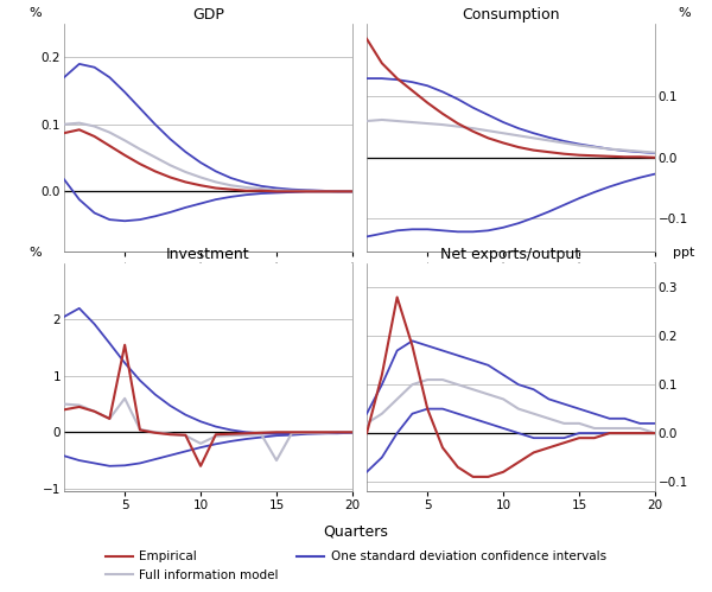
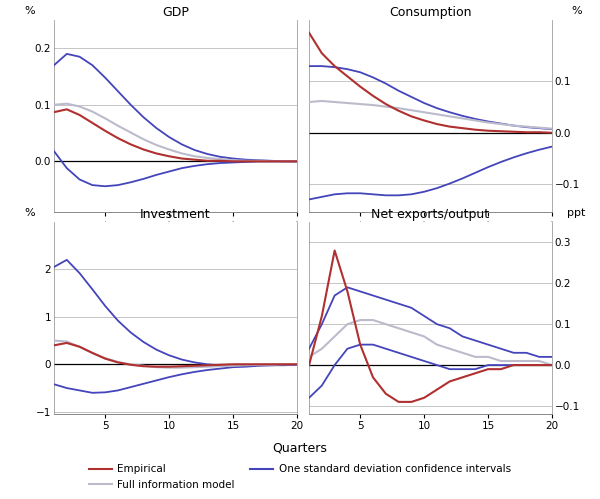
Investment/Empirical/5: 1.55 -> 0.12
Investment/Full information model/5: 0.60 -> 0.13
Investment/Empirical/10: -0.60 -> -0.05
Investment/Full information model/10: -0.20 -> -0.07
Investment/Full information model/15: -0.50 -> -0.03
